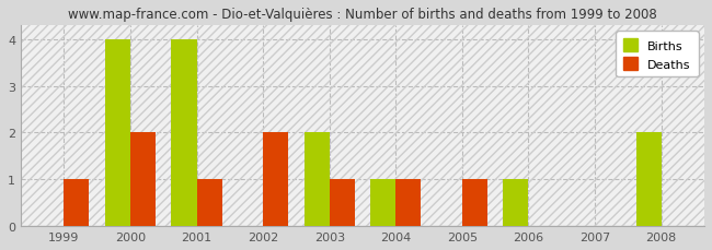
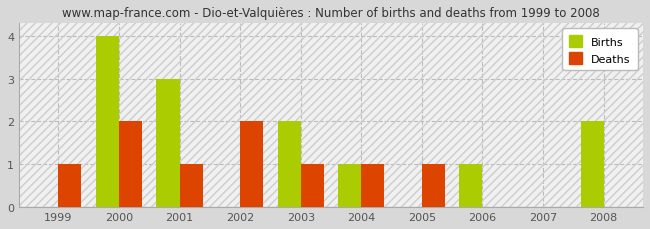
Births/2001: 4 -> 3
